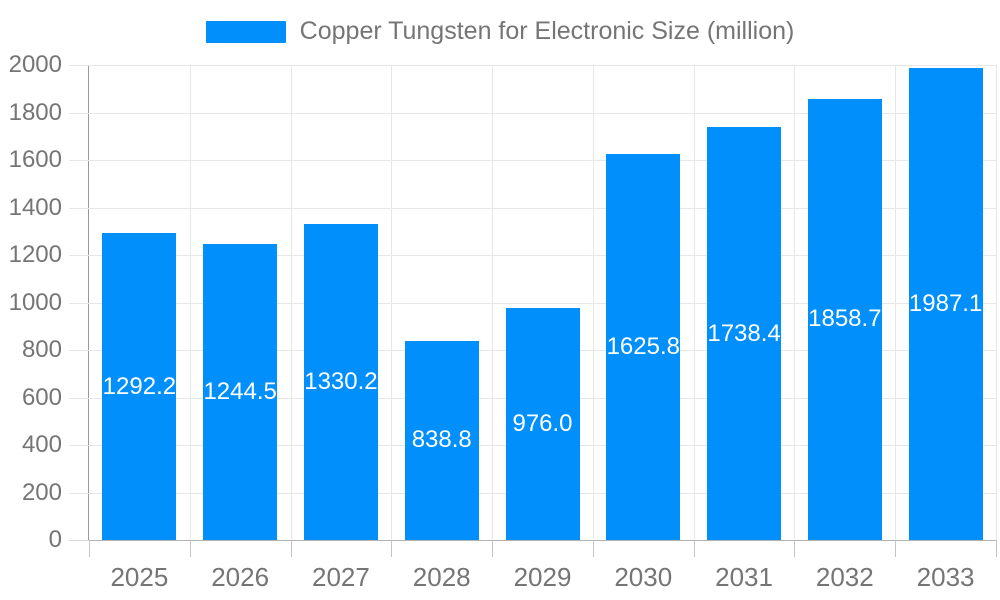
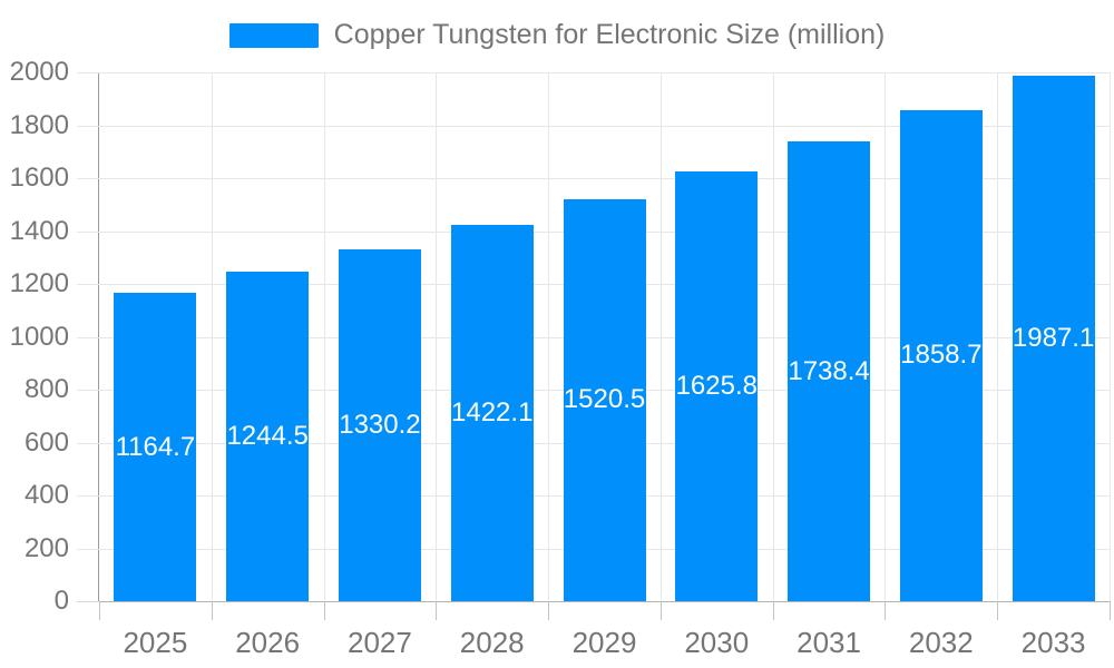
2025: 1292.2 -> 1164.7
2028: 838.8 -> 1422.1
2029: 976.0 -> 1520.5
